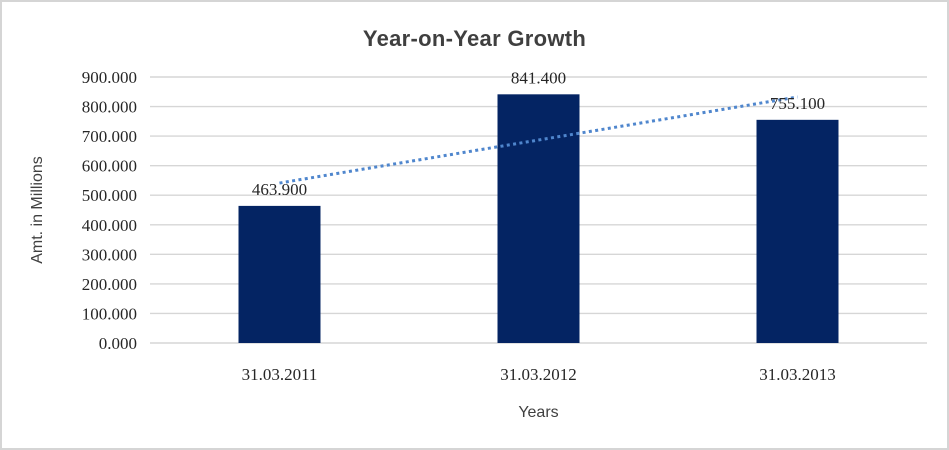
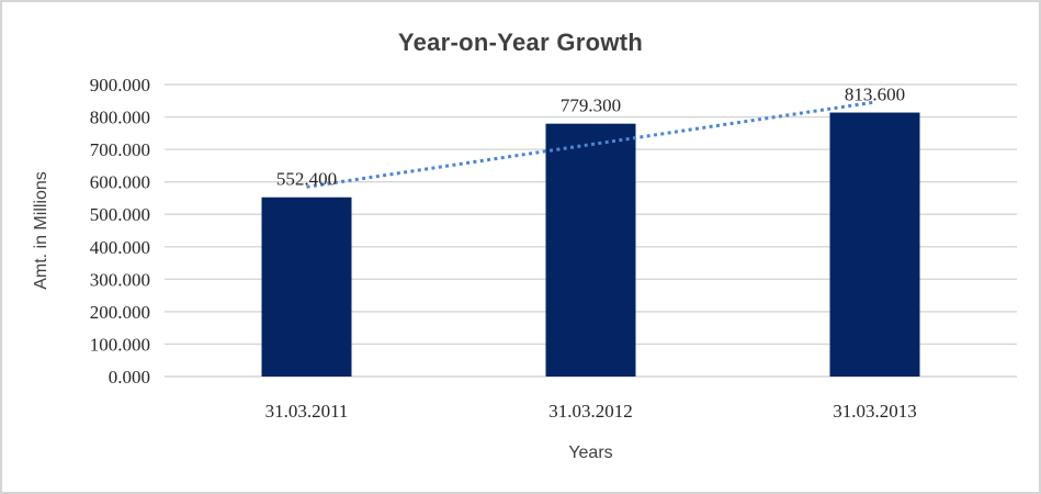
31.03.2011: 463.900 -> 552.400
31.03.2012: 841.400 -> 779.300
31.03.2013: 755.100 -> 813.600
